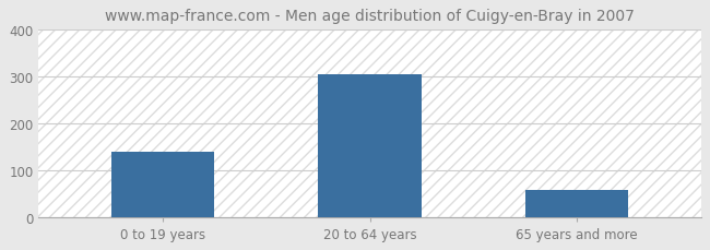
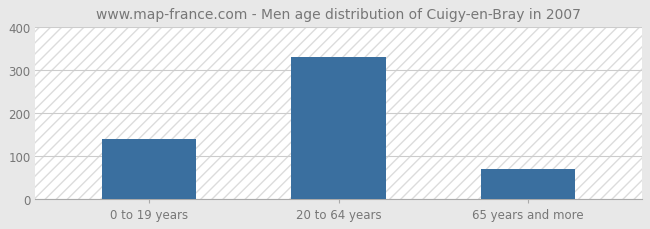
20 to 64 years: 303 -> 330
65 years and more: 57 -> 70
